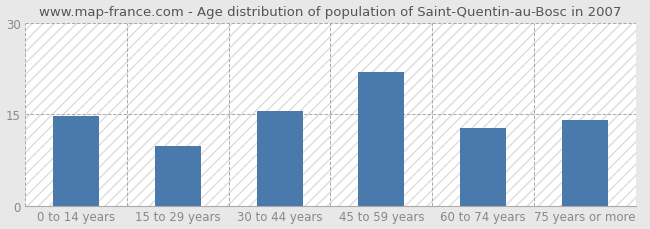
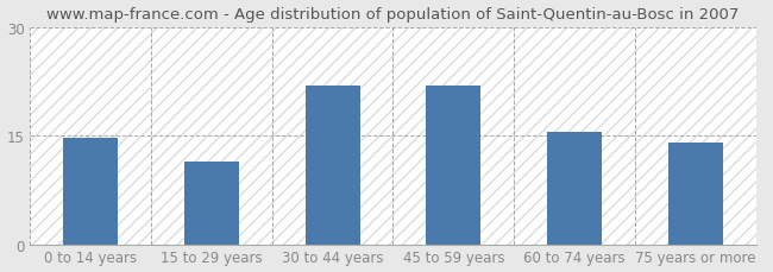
15 to 29 years: 9.8 -> 11.5
30 to 44 years: 15.6 -> 22.0
60 to 74 years: 12.8 -> 15.5
